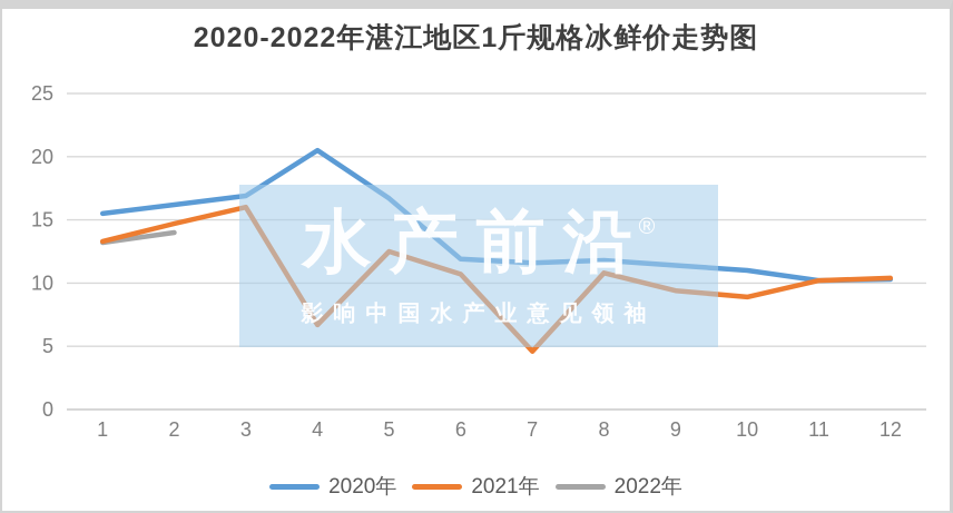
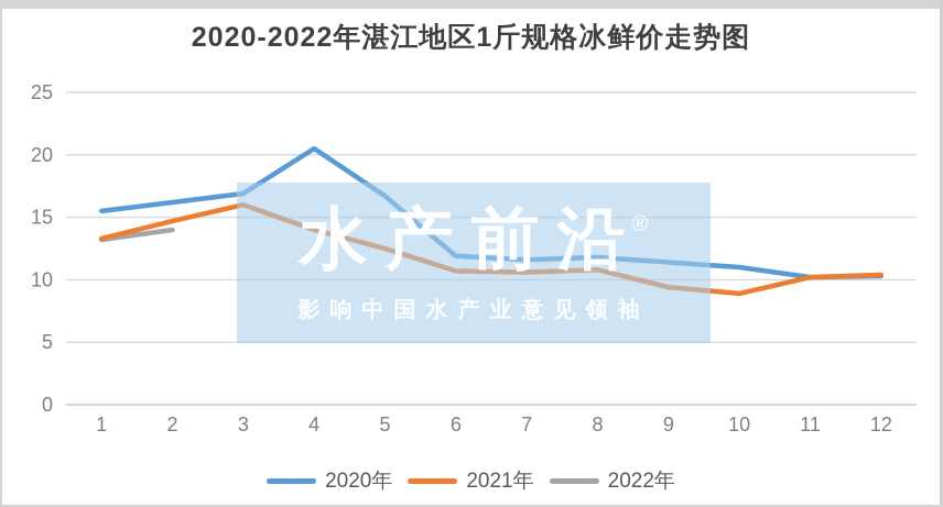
2021年/4: 6.7 -> 14.0
2021年/7: 4.6 -> 10.6
